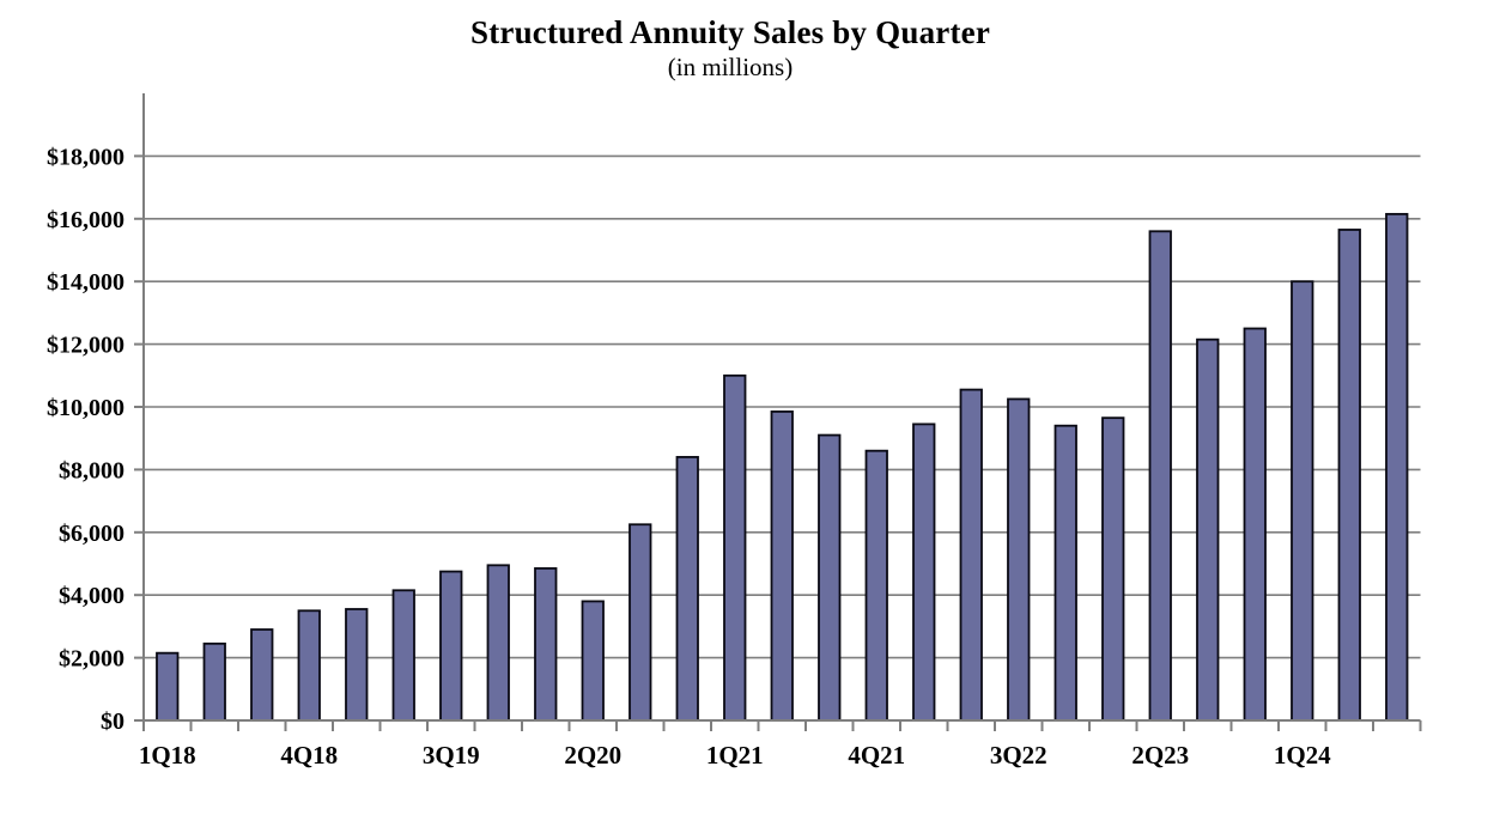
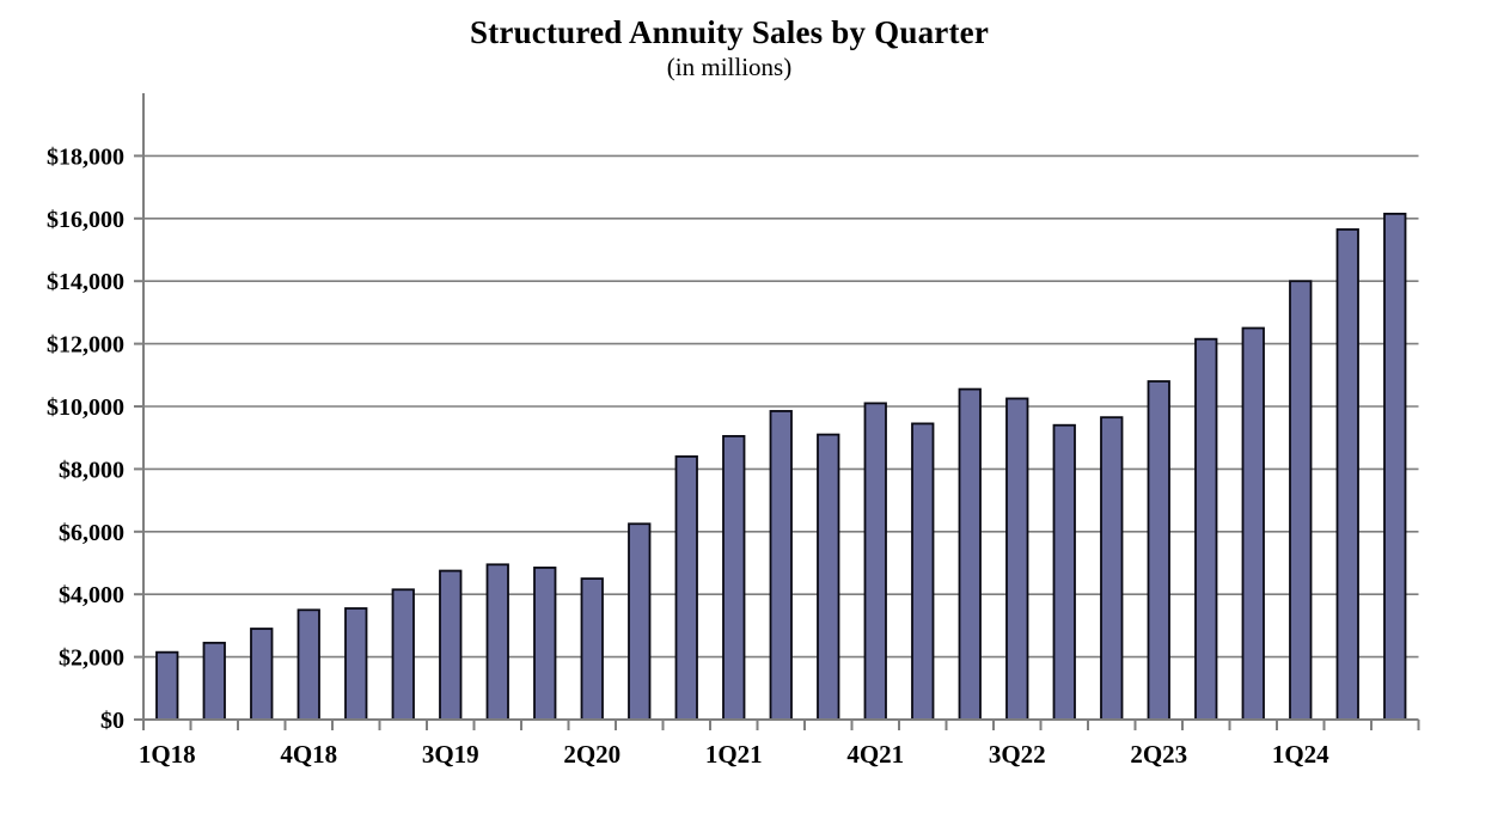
2Q20: $3800 -> $4500
1Q21: $11000 -> $9000
4Q21: $8600 -> $10100
2Q23: $15600 -> $10800
